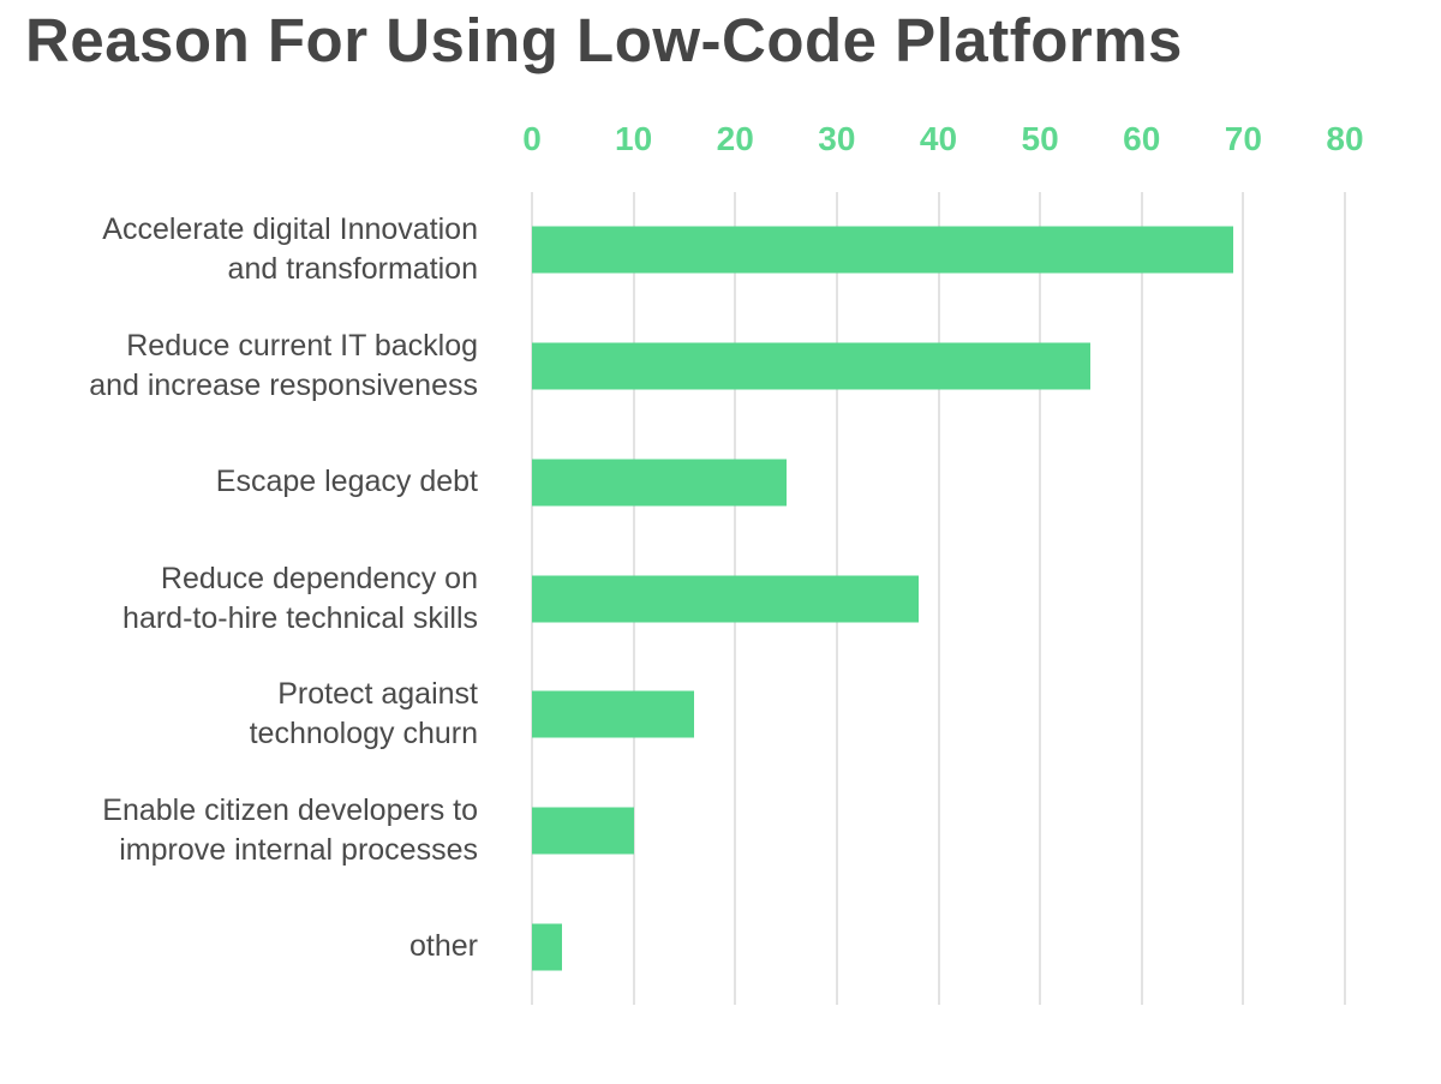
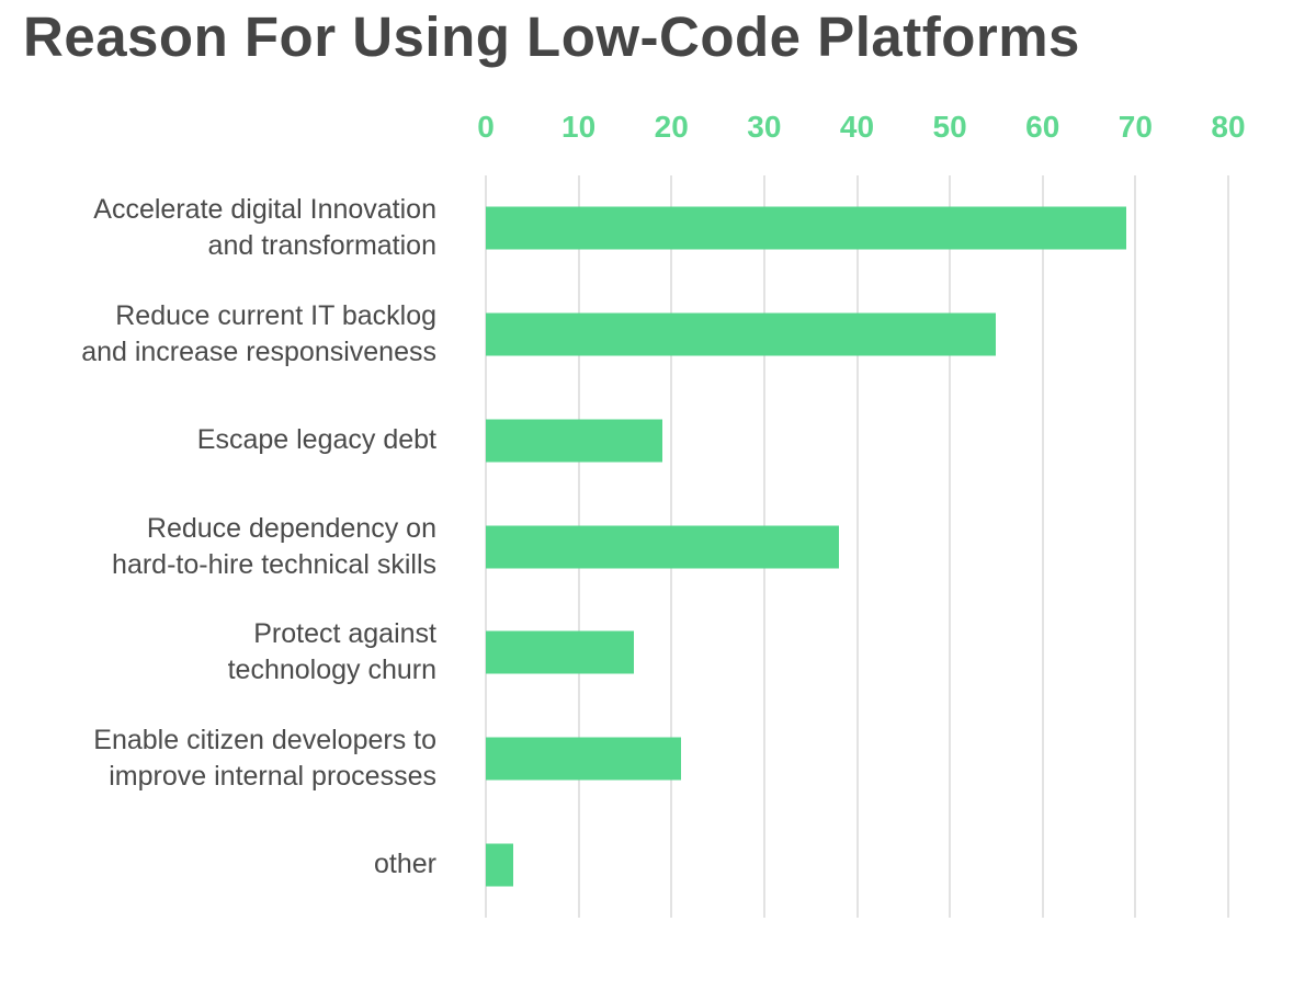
Escape legacy debt: 25 -> 19
Enable citizen developers to improve internal processes: 10 -> 21
